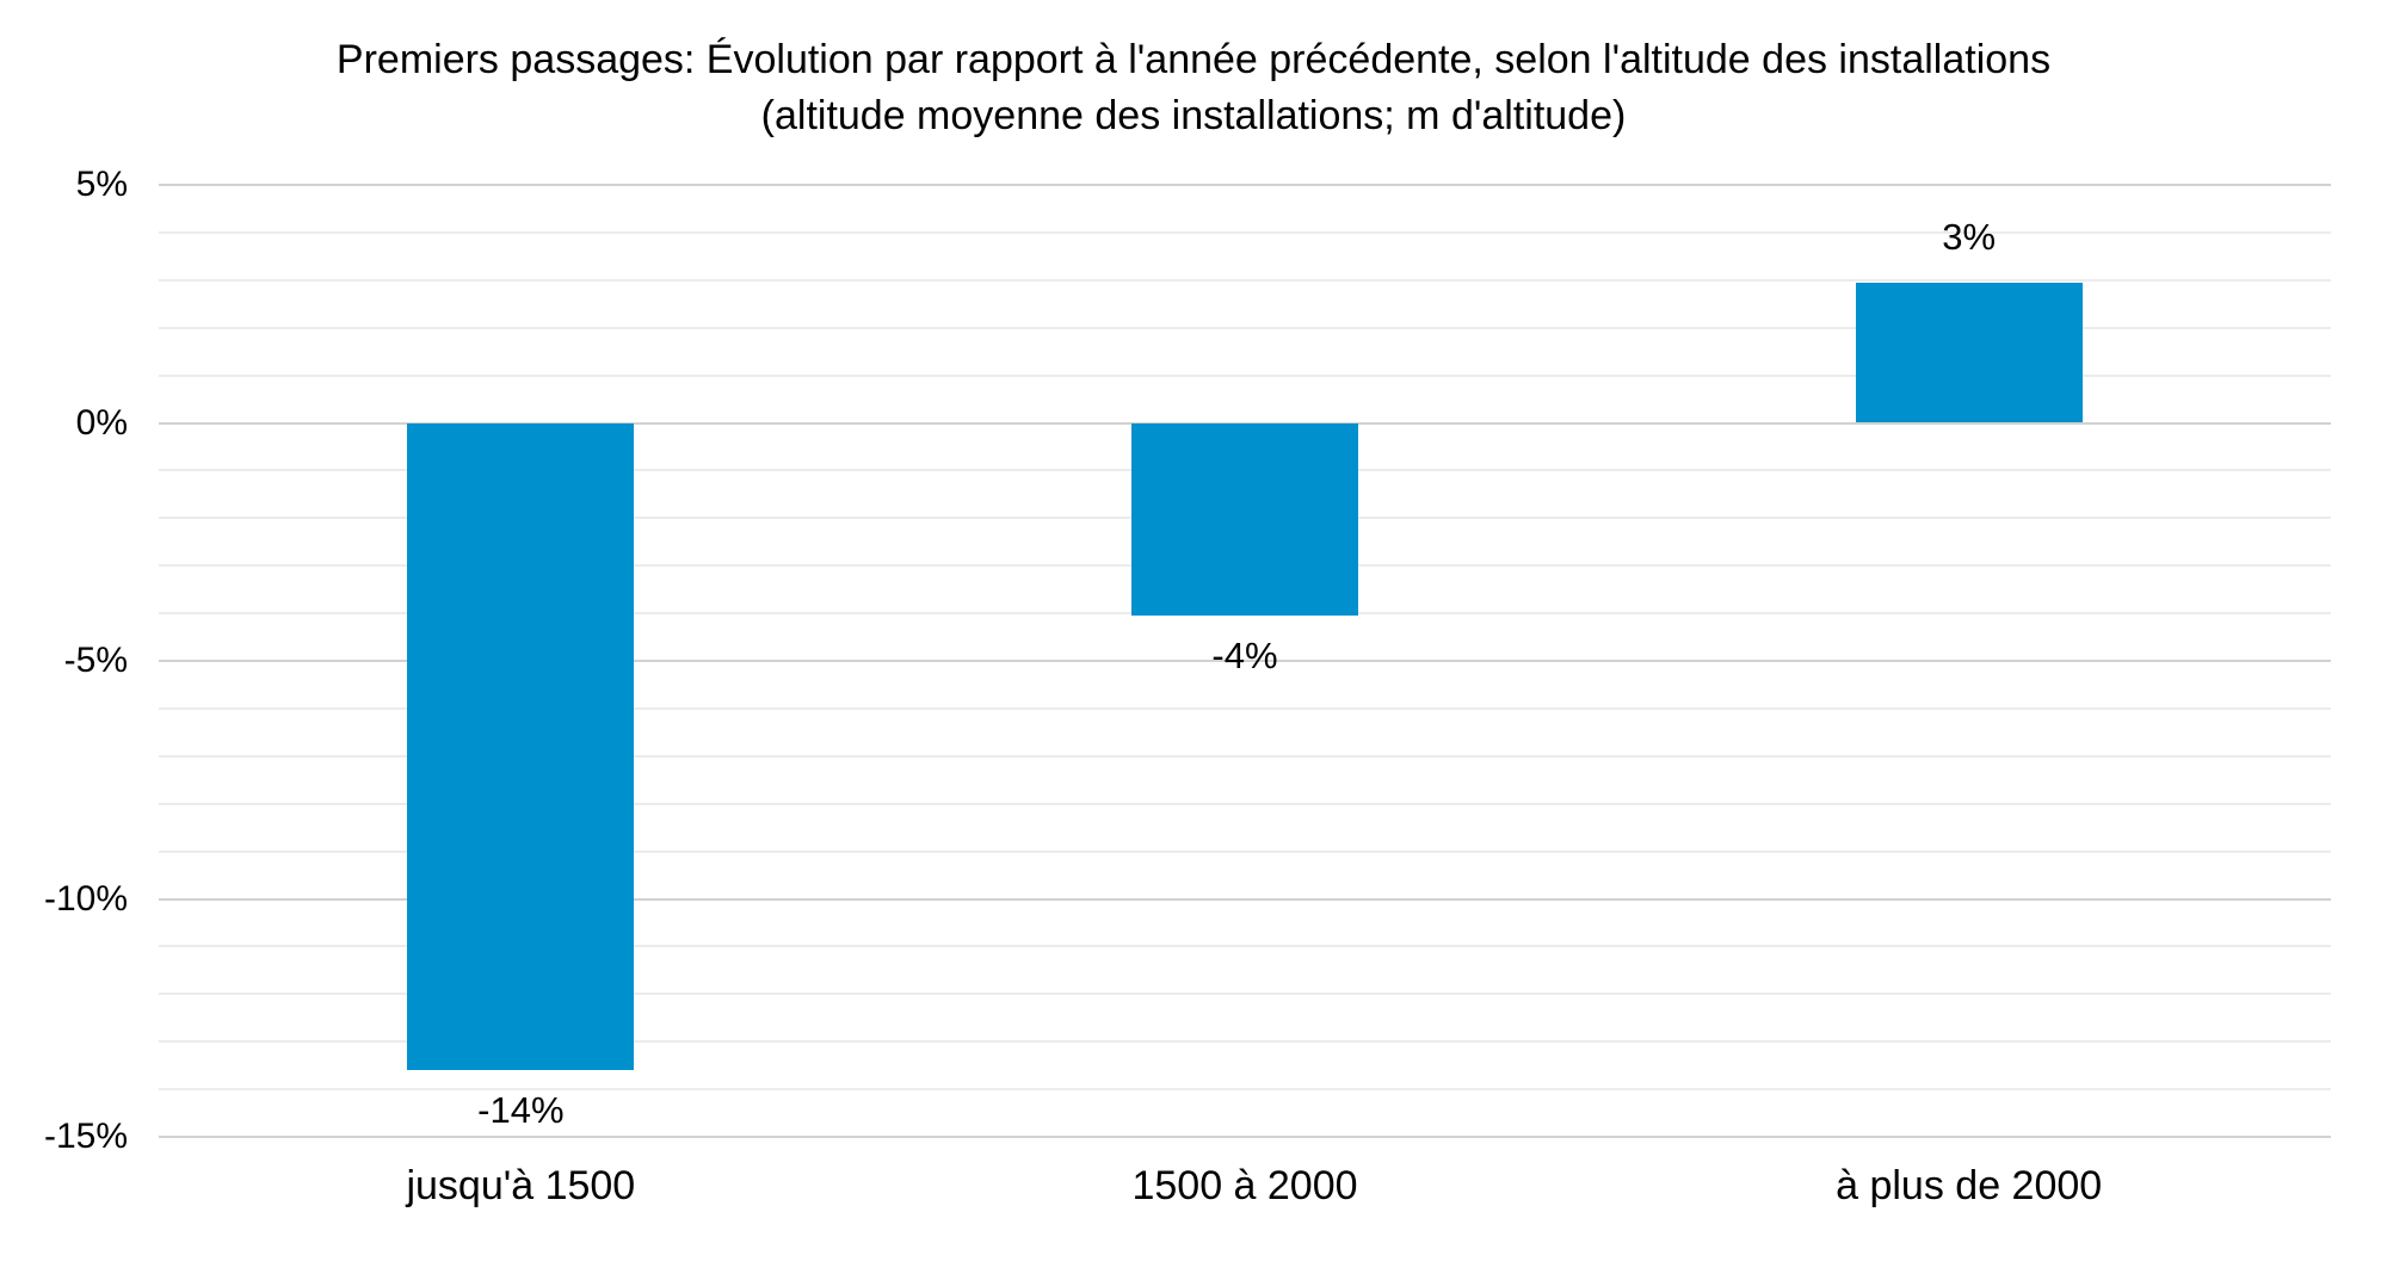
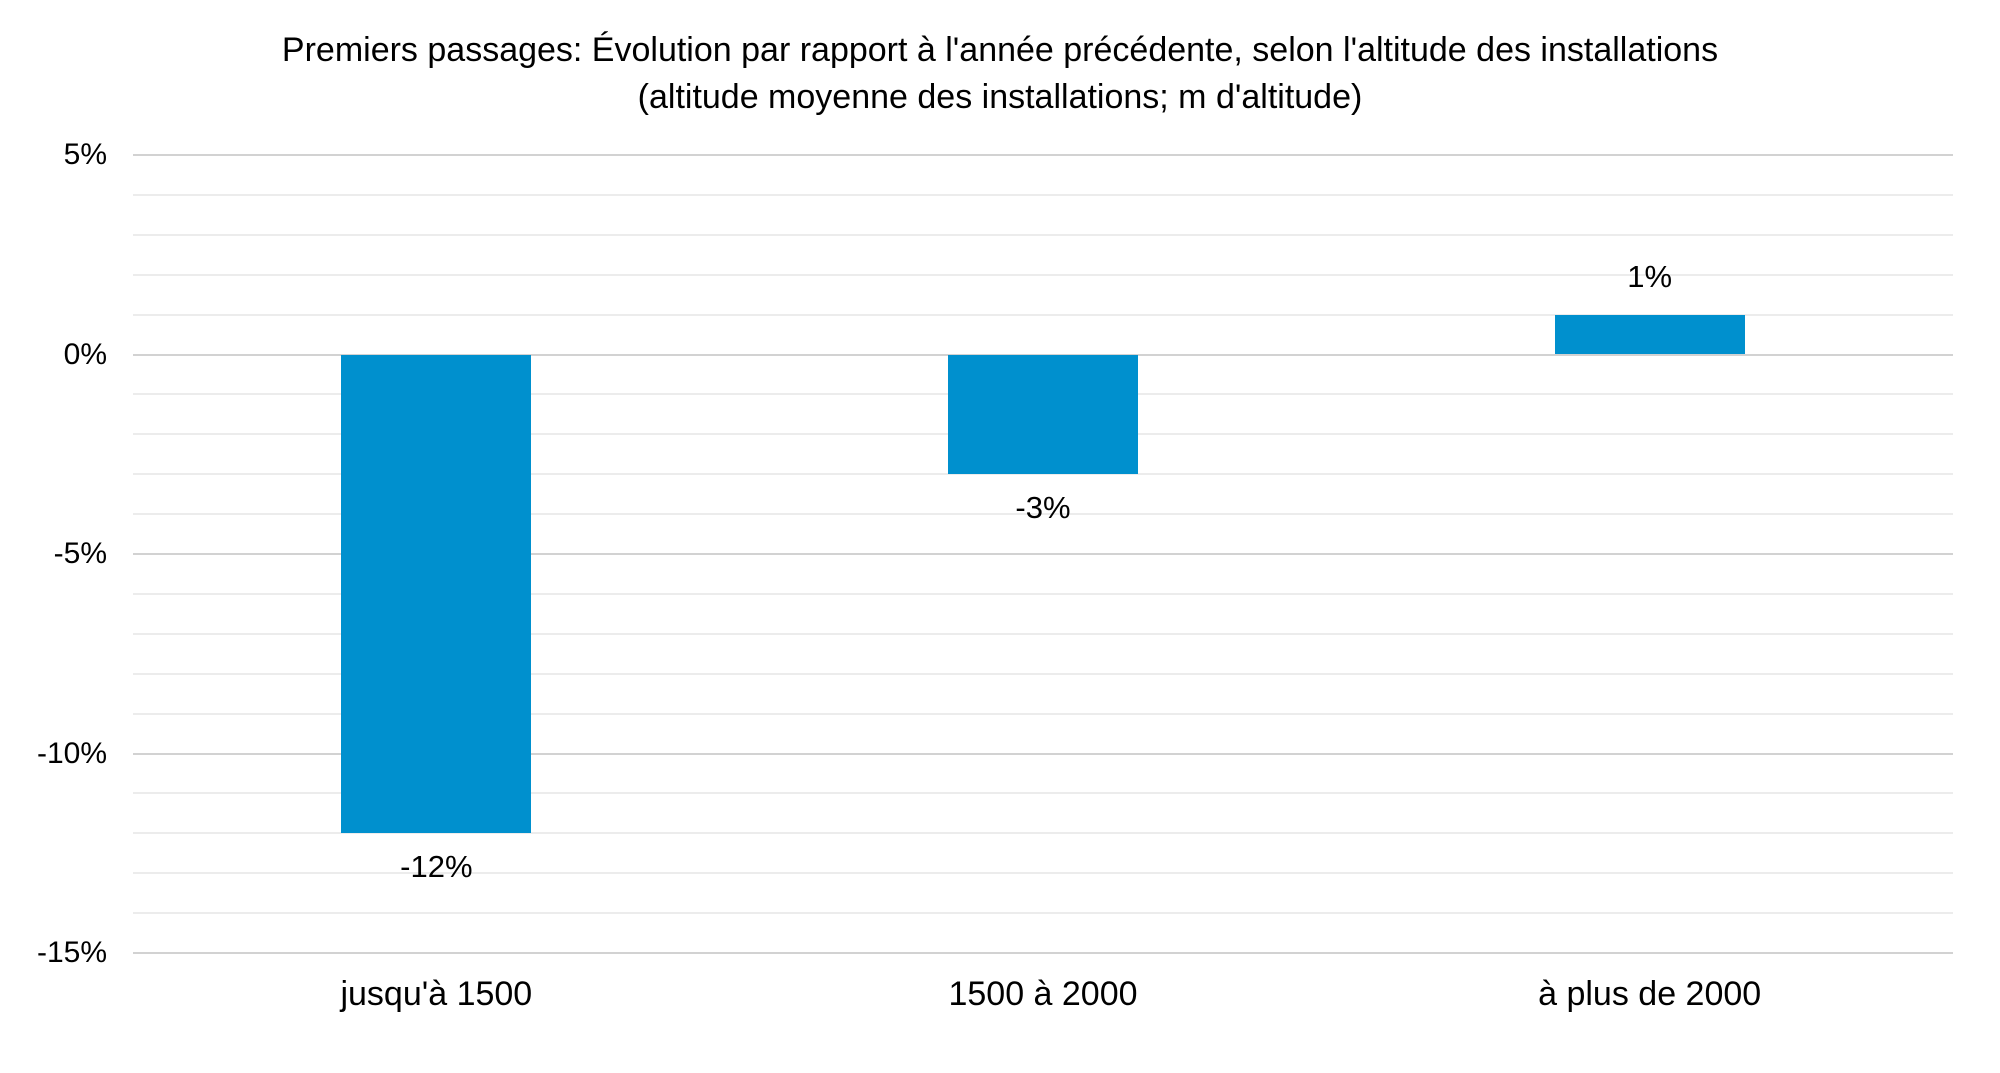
jusqu'à 1500: -14% -> -12%
1500 à 2000: -4% -> -3%
à plus de 2000: 3% -> 1%
